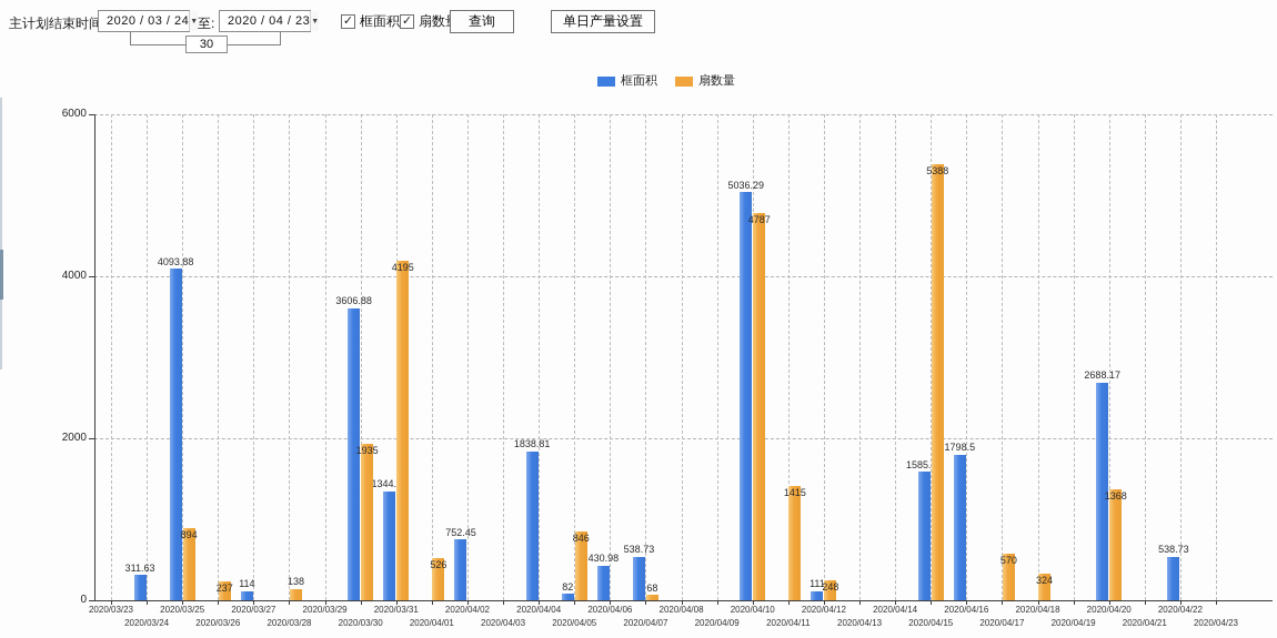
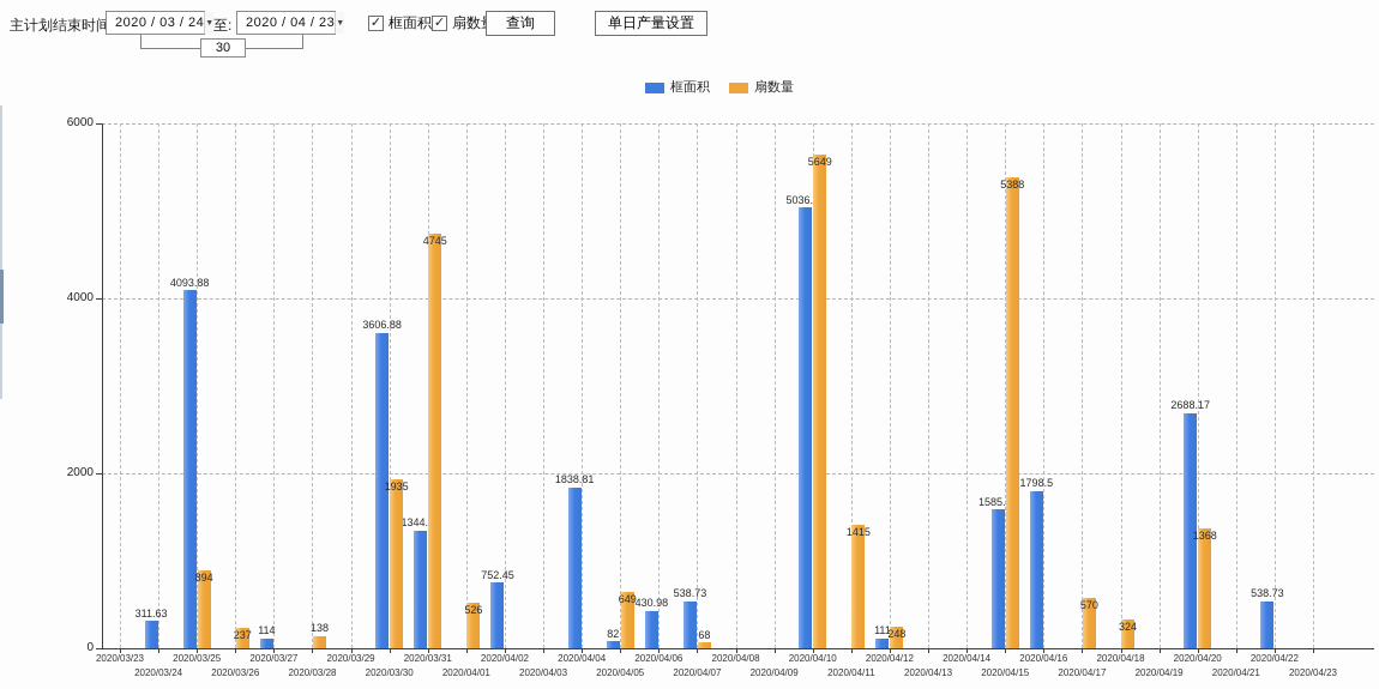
扇数量/2020/03/31: 4195 -> 4745
扇数量/2020/04/05: 846 -> 649
扇数量/2020/04/10: 4787 -> 5649
